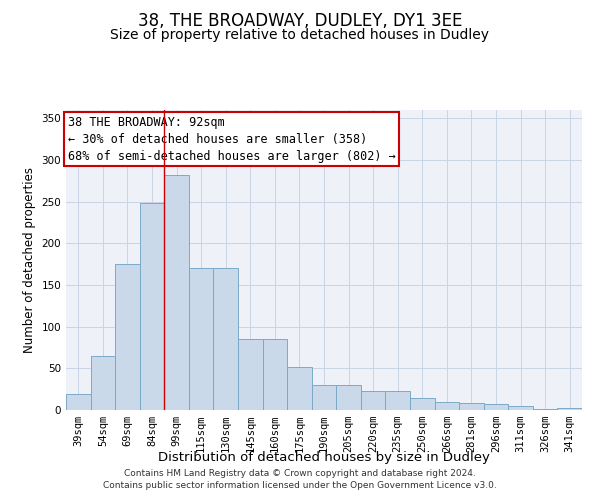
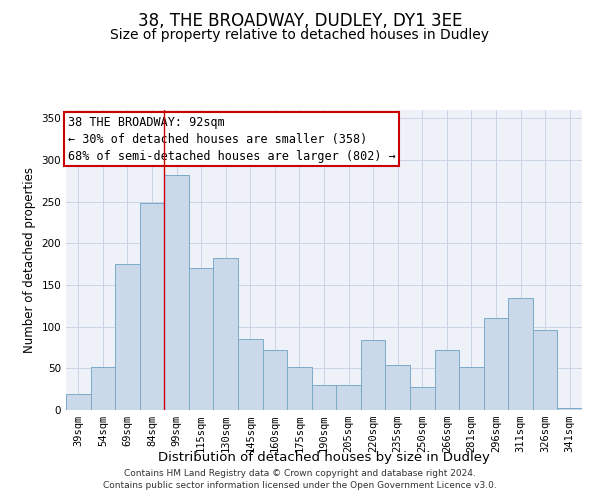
54sqm: 65 -> 52
130sqm: 170 -> 182
160sqm: 85 -> 72
220sqm: 23 -> 84
235sqm: 23 -> 54
250sqm: 14 -> 28
266sqm: 10 -> 72
281sqm: 8 -> 52
296sqm: 7 -> 110
311sqm: 5 -> 134
326sqm: 1 -> 96
